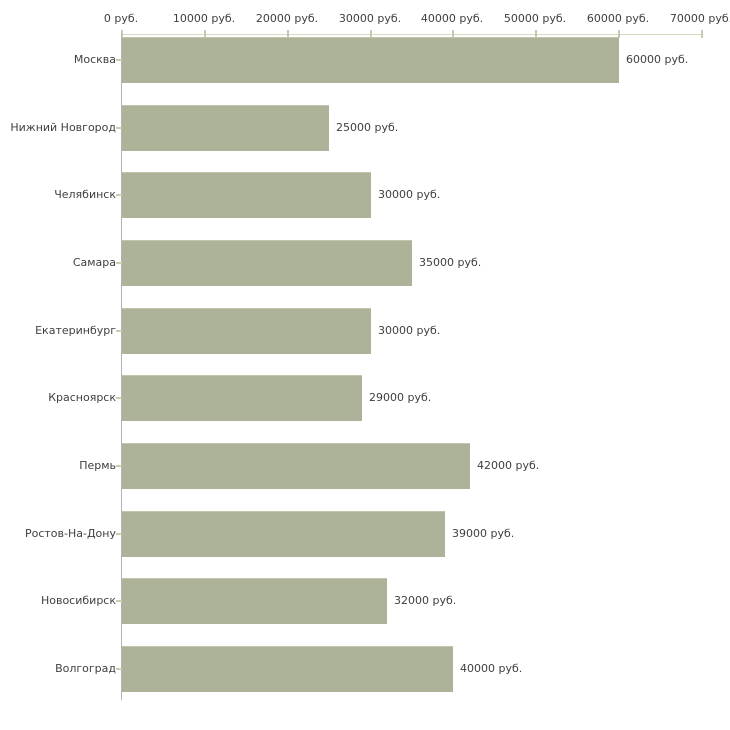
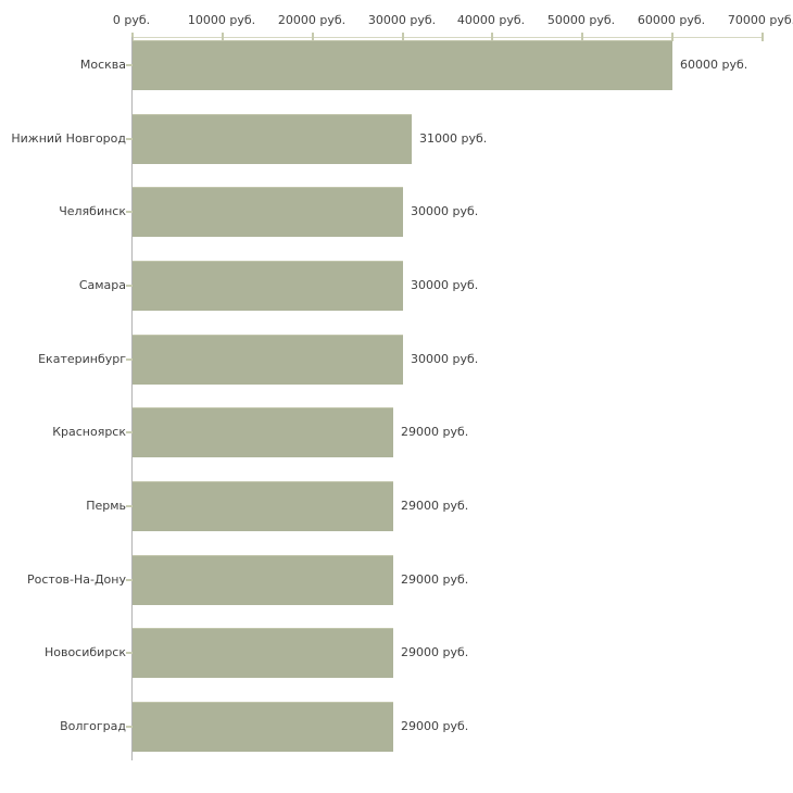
Нижний Новгород: 25000 -> 31000
Самара: 35000 -> 30000
Пермь: 42000 -> 29000
Ростов-На-Дону: 39000 -> 29000
Новосибирск: 32000 -> 29000
Волгоград: 40000 -> 29000
